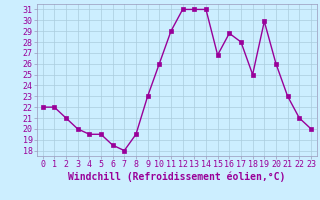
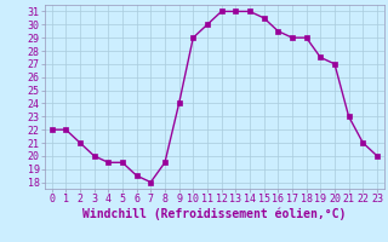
9: 23.0 -> 24.0
10: 26.0 -> 29.0
11: 29.0 -> 30.0
15: 26.8 -> 30.5
16: 28.8 -> 29.5
17: 28.0 -> 29.0
18: 25.0 -> 29.0
19: 29.9 -> 27.5
20: 26.0 -> 27.0
